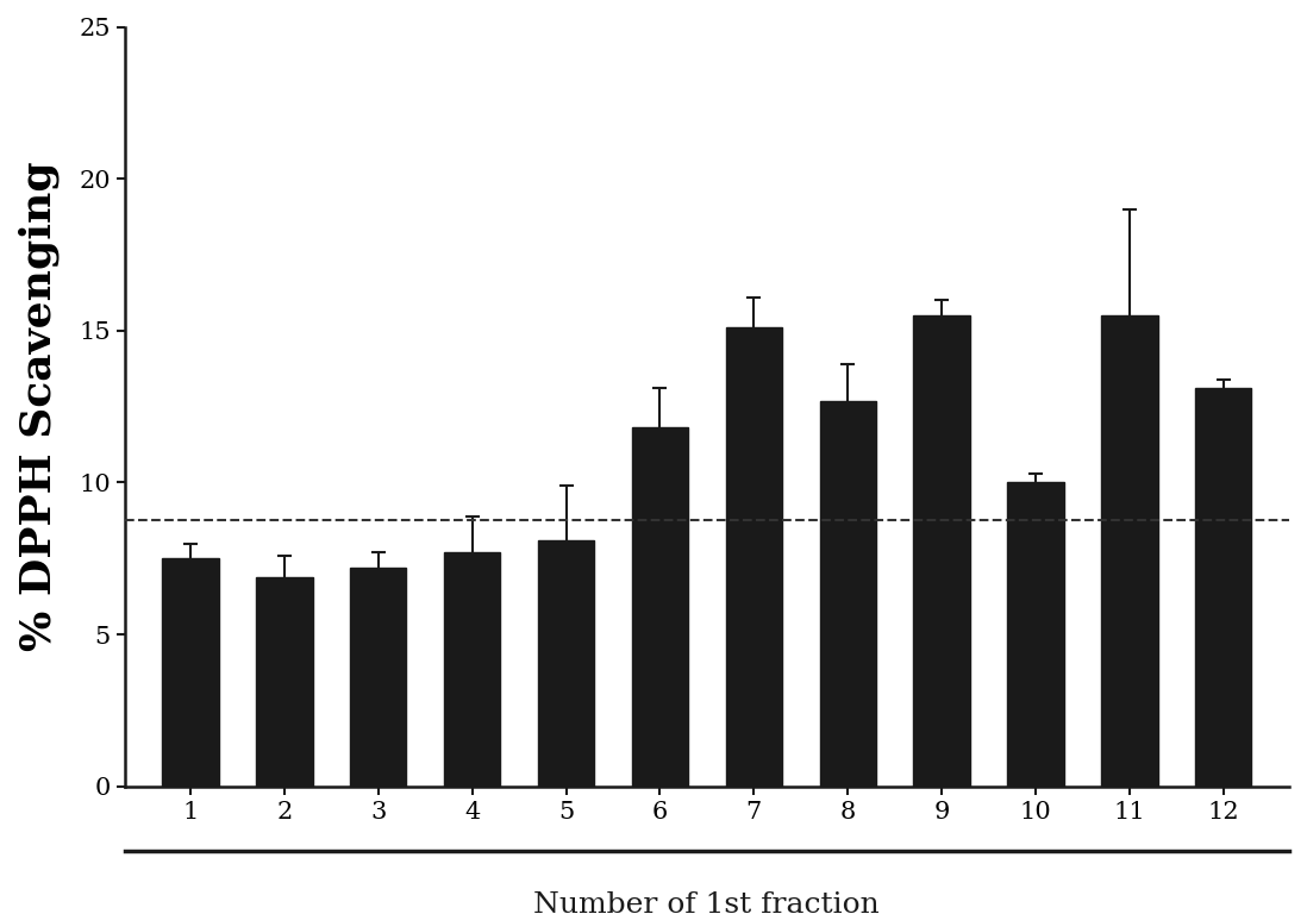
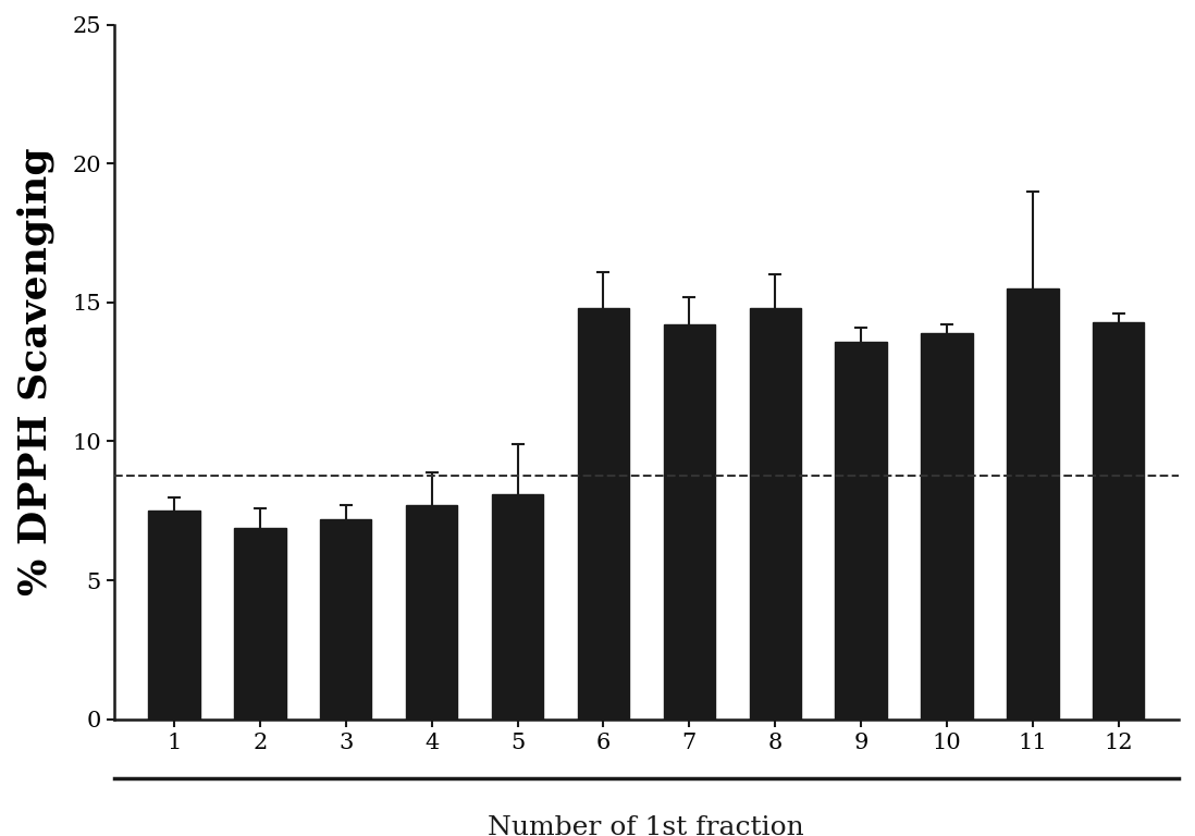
6: 11.8 -> 14.8
7: 15.1 -> 14.2
8: 12.7 -> 14.8
9: 15.5 -> 13.6
10: 10.0 -> 13.9
12: 13.1 -> 14.3
